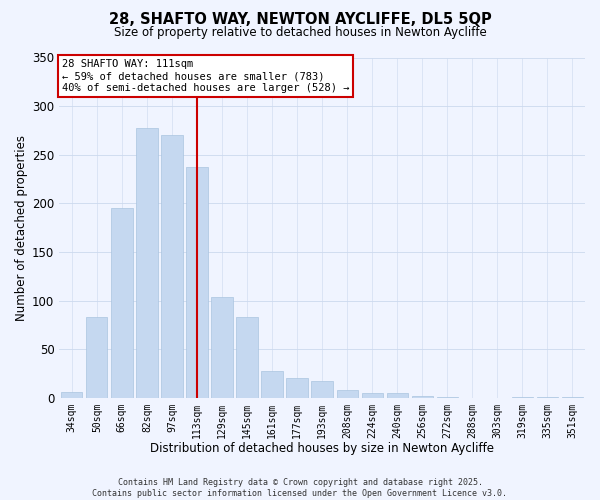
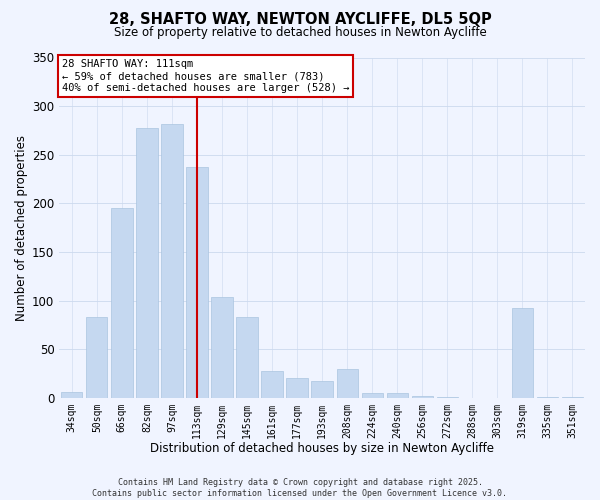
97sqm: 270 -> 282
208sqm: 8 -> 30
319sqm: 1 -> 92
